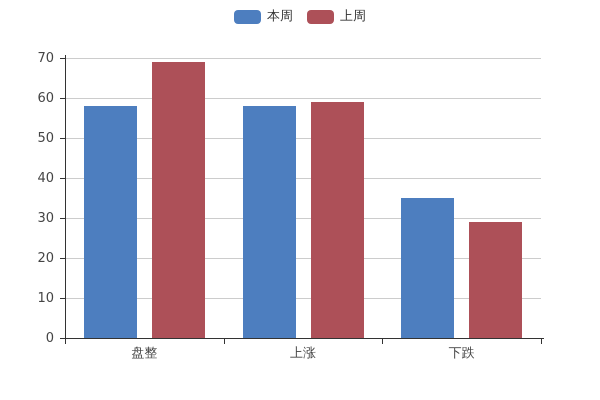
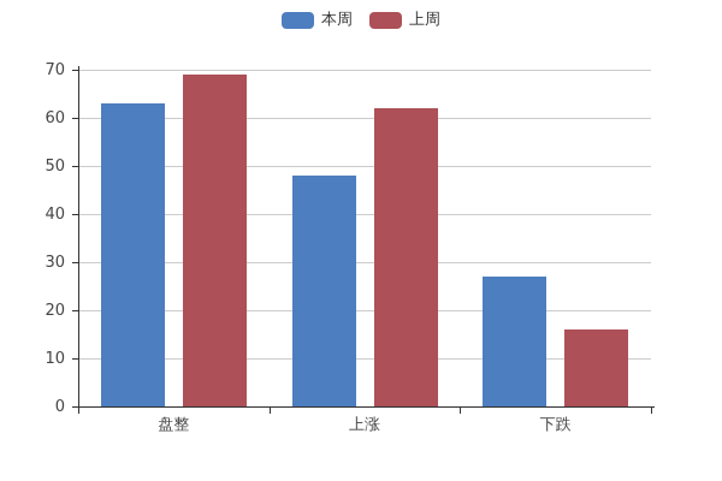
本周/盘整: 58 -> 63
本周/上涨: 58 -> 48
上周/上涨: 59 -> 62
本周/下跌: 35 -> 27
上周/下跌: 29 -> 16
